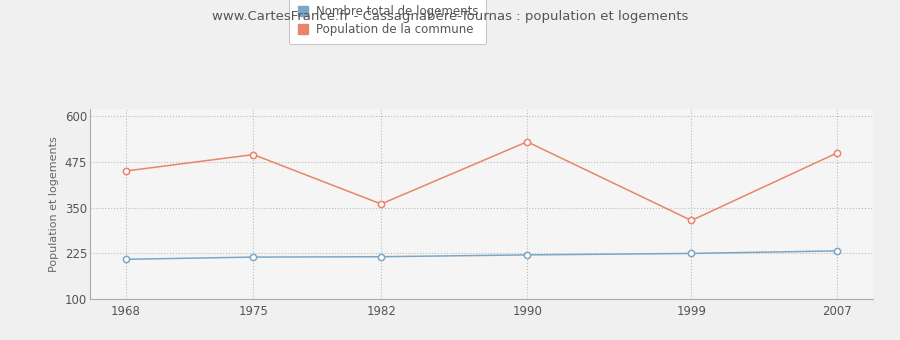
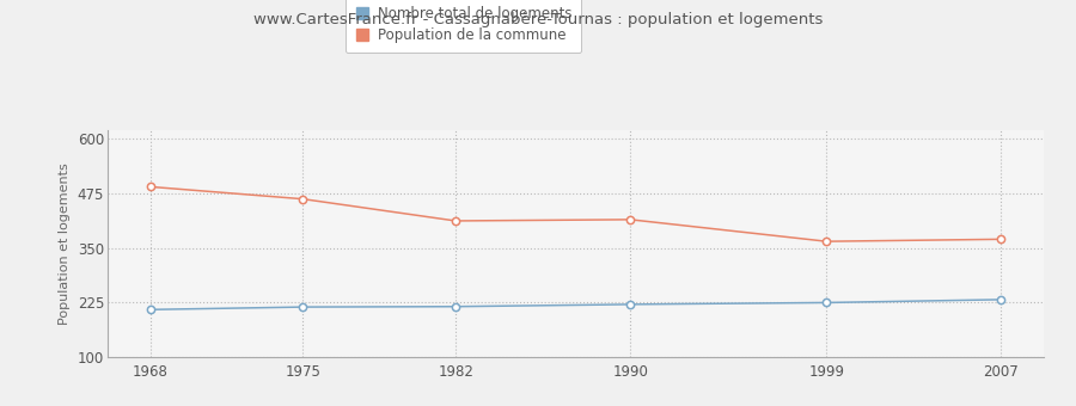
Population de la commune/1968: 450 -> 490
Population de la commune/1975: 495 -> 462
Population de la commune/1982: 360 -> 412
Population de la commune/1990: 530 -> 415
Population de la commune/1999: 315 -> 365
Population de la commune/2007: 500 -> 370
